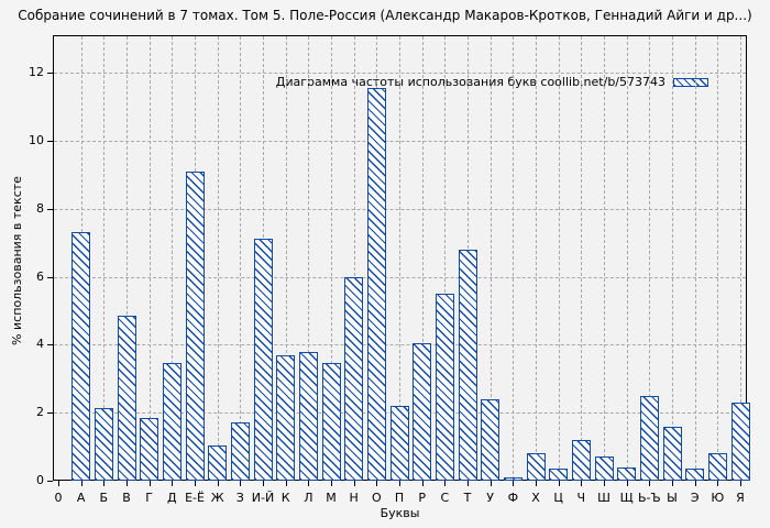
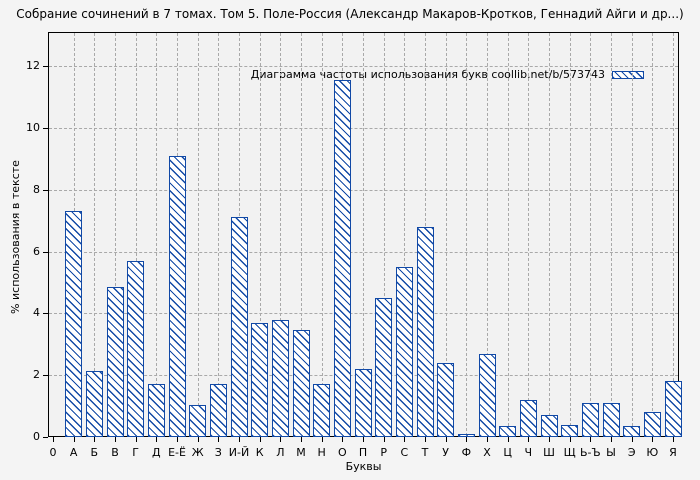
Г: 1.9 -> 5.7
Д: 3.5 -> 1.7
Н: 6.0 -> 1.7
Р: 4.0 -> 4.5
Х: 0.8 -> 2.7
Ь-Ъ: 2.5 -> 1.1
Ы: 1.6 -> 1.1
Я: 2.3 -> 1.8
